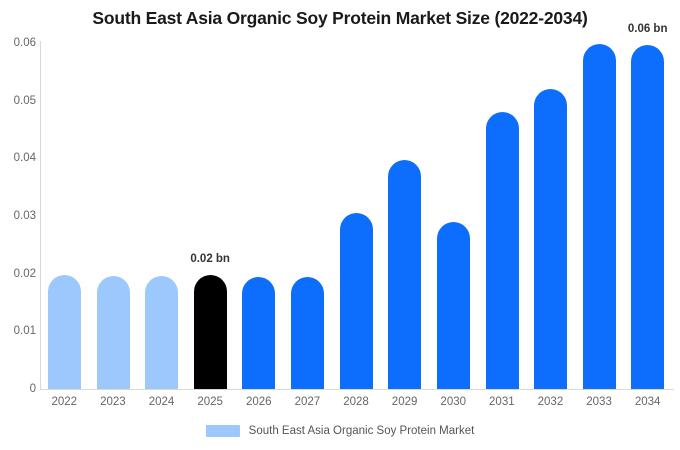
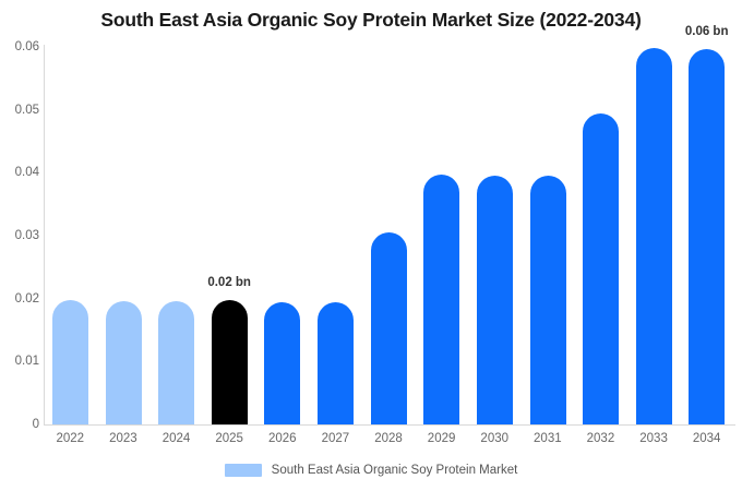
2030: 0.029 -> 0.040
2031: 0.048 -> 0.040
2032: 0.052 -> 0.050
